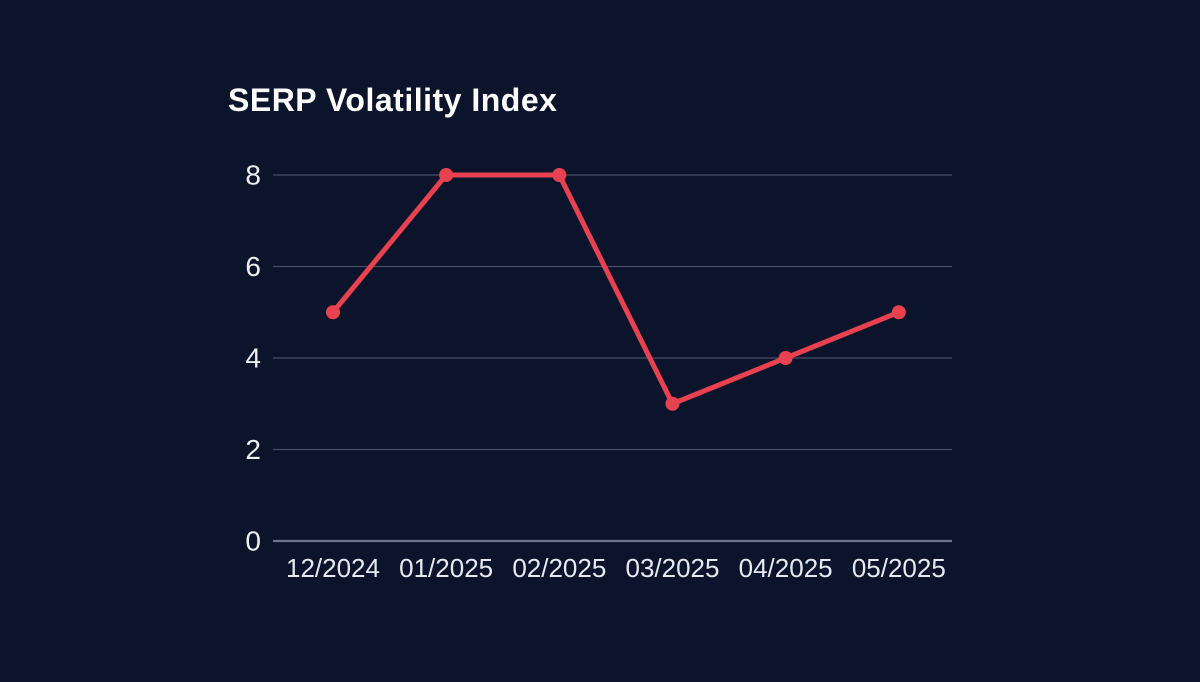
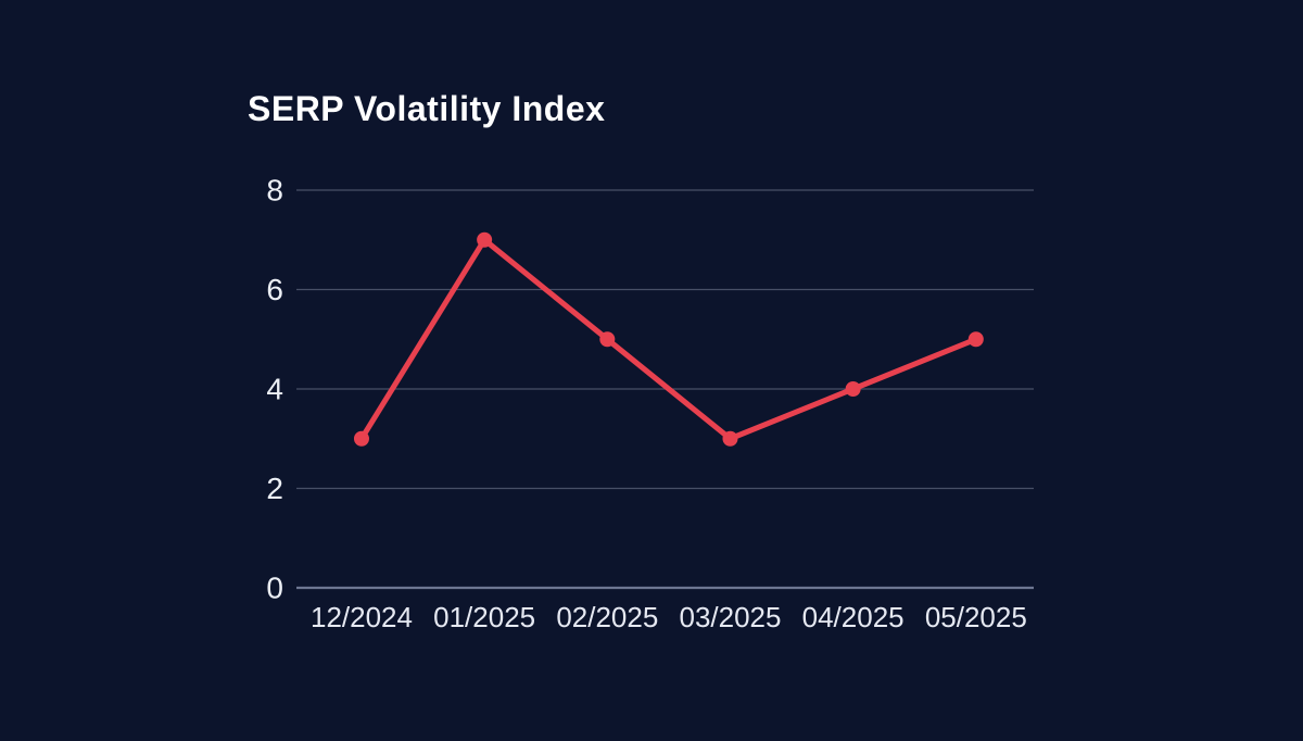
12/2024: 5 -> 3
01/2025: 8 -> 7
02/2025: 8 -> 5
